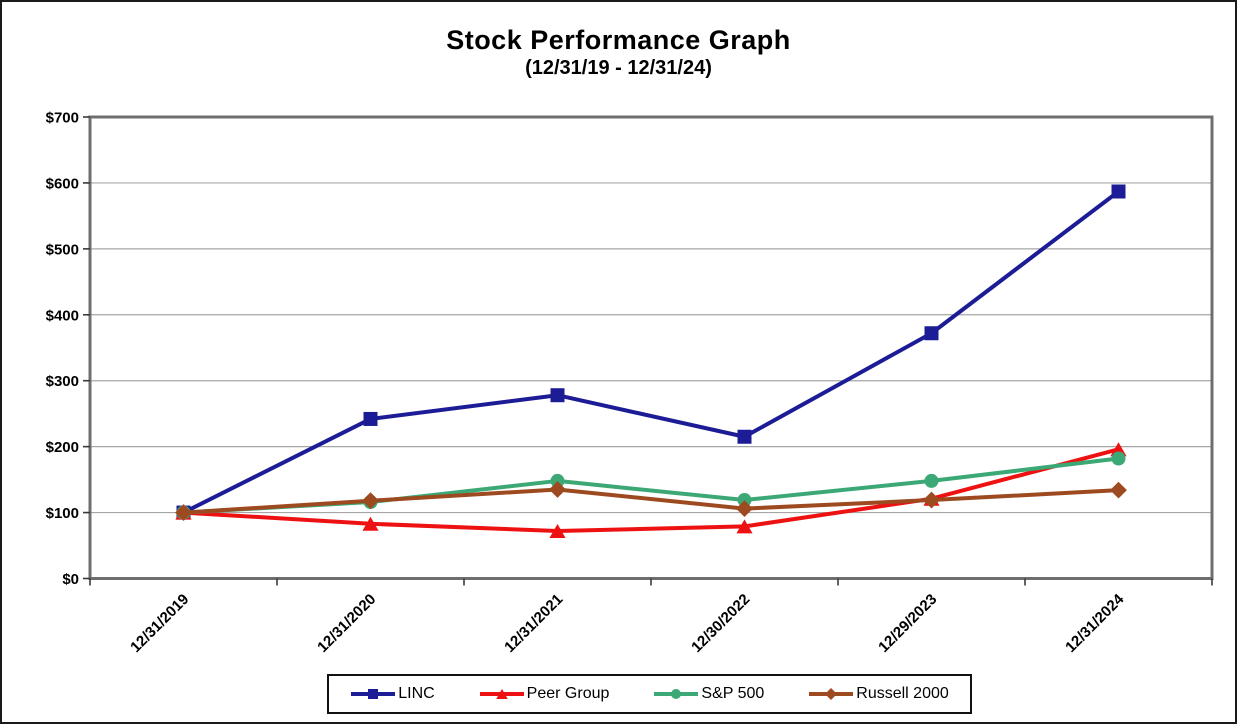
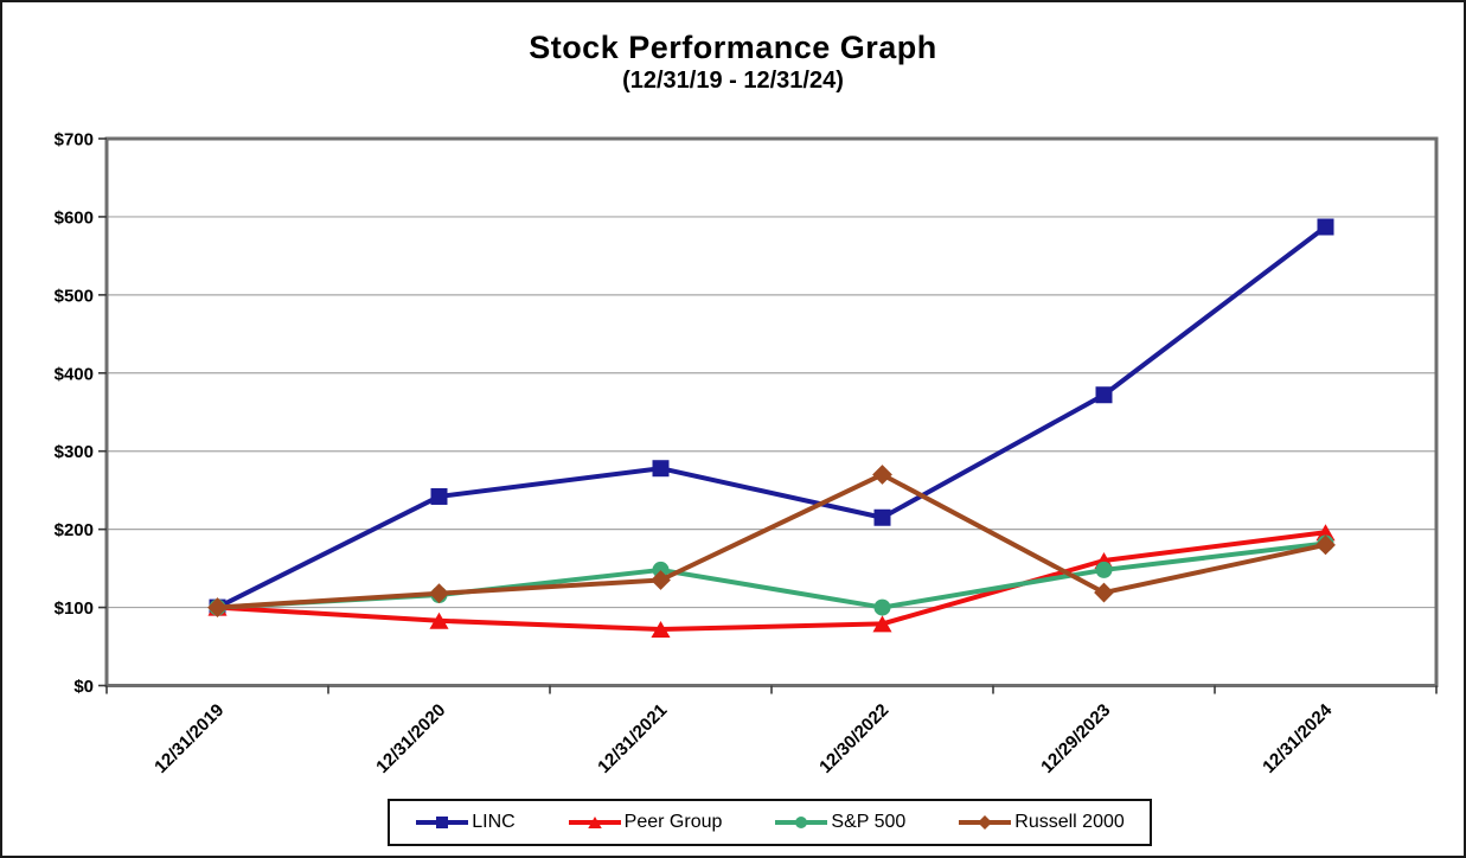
S&P 500/12/30/2022: $120 -> $100
Russell 2000/12/30/2022: $110 -> $270
Peer Group/12/29/2023: $120 -> $160
Russell 2000/12/31/2024: $130 -> $180
